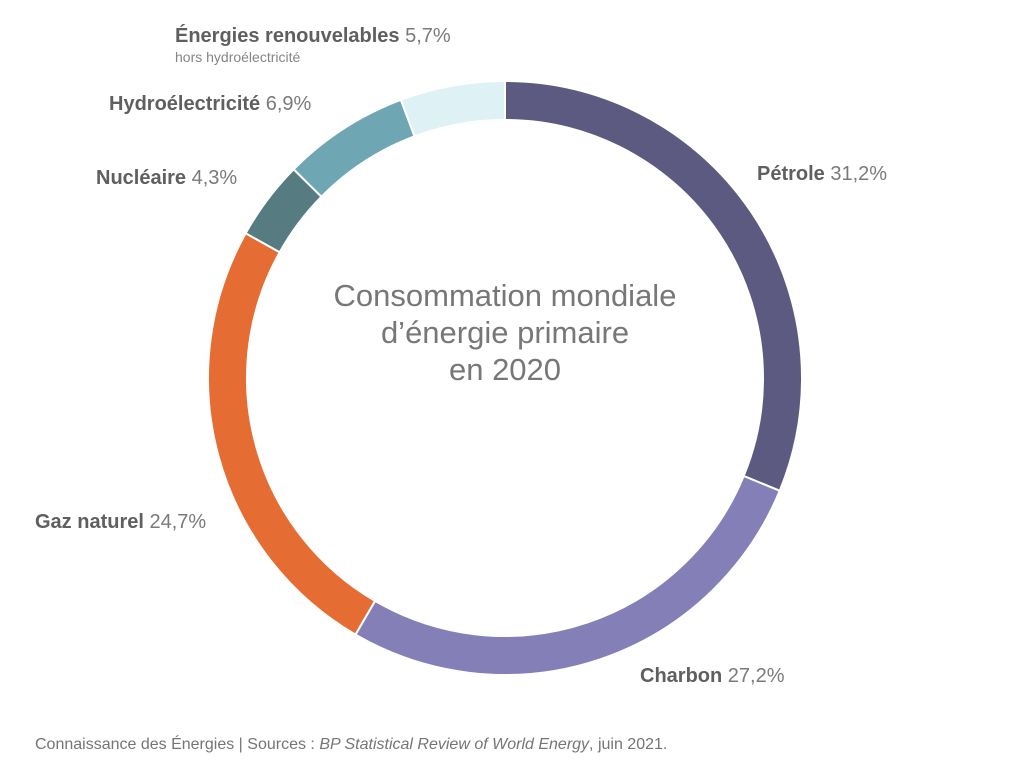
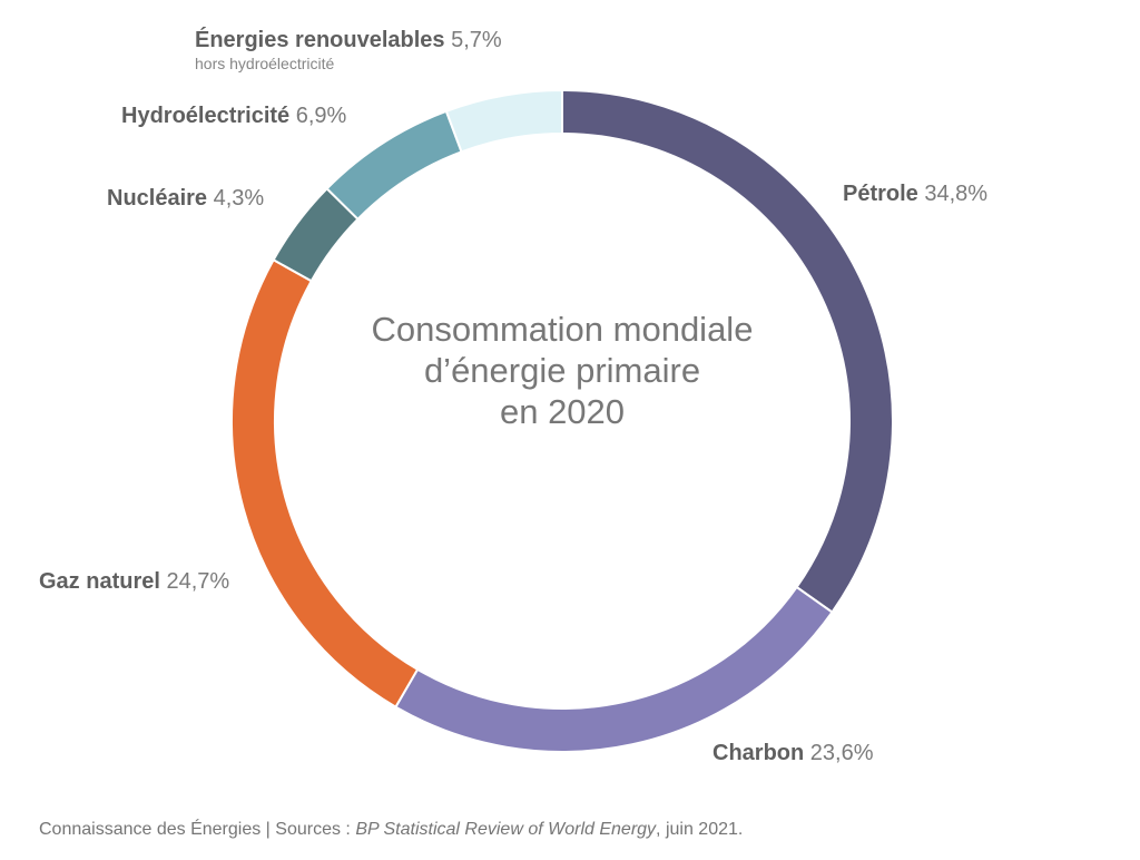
Pétrole: 31,2% -> 34,8%
Charbon: 27,2% -> 23,6%
